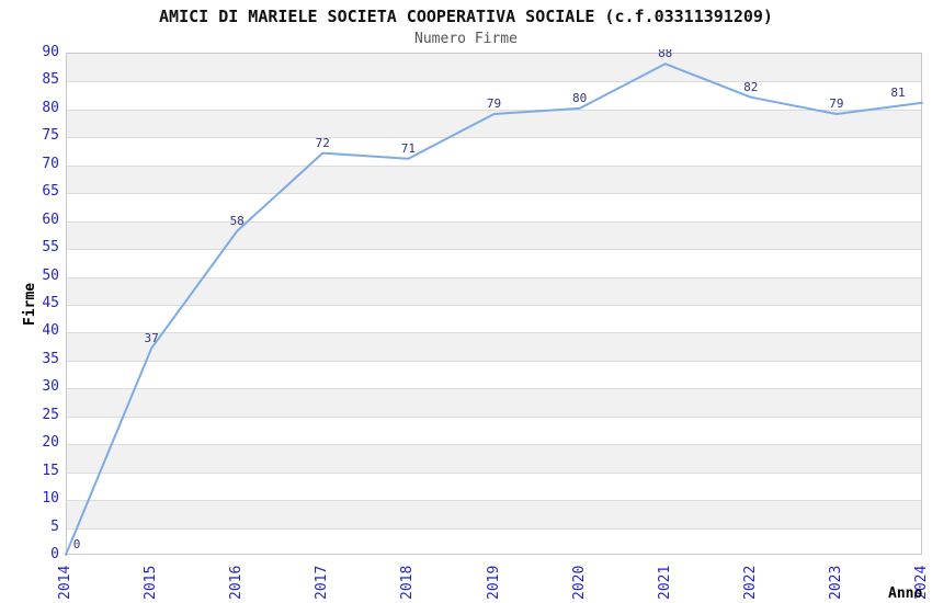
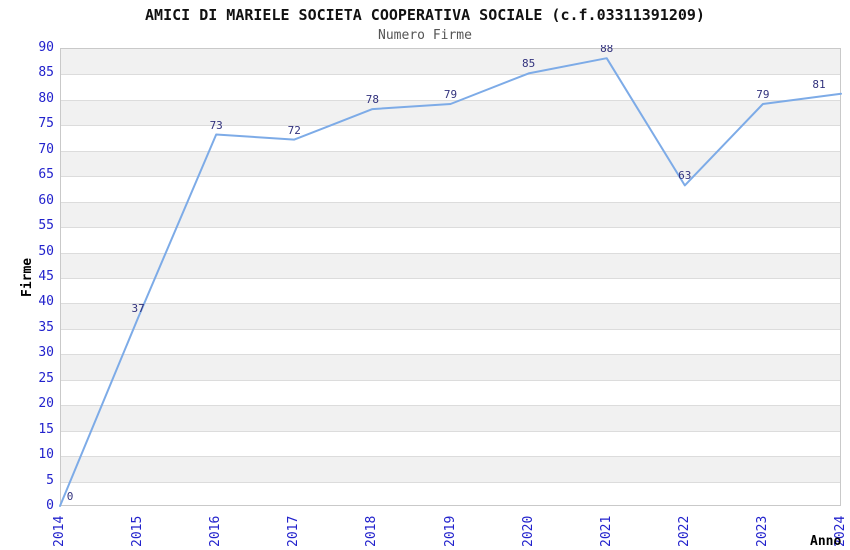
2016: 58 -> 73
2018: 71 -> 78
2020: 80 -> 85
2022: 82 -> 63
